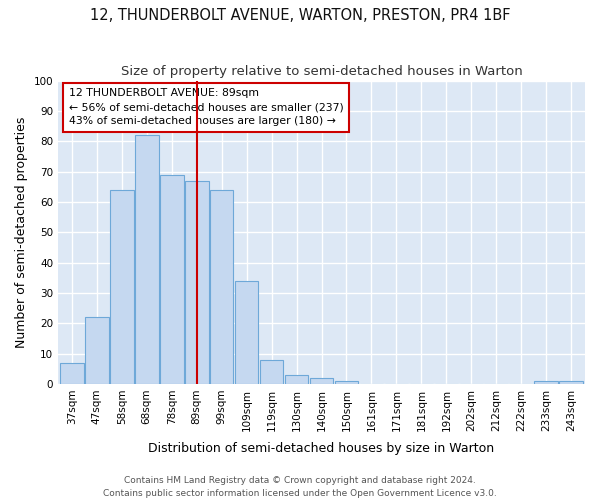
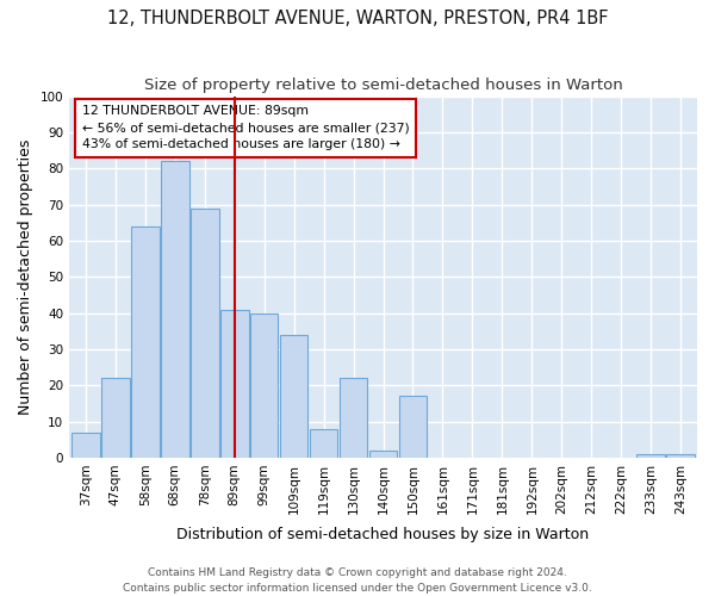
89sqm: 67 -> 41
99sqm: 64 -> 40
130sqm: 3 -> 22
150sqm: 1 -> 17
